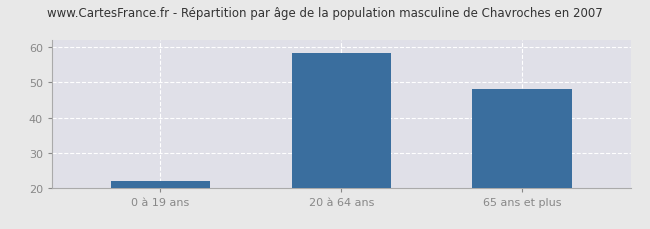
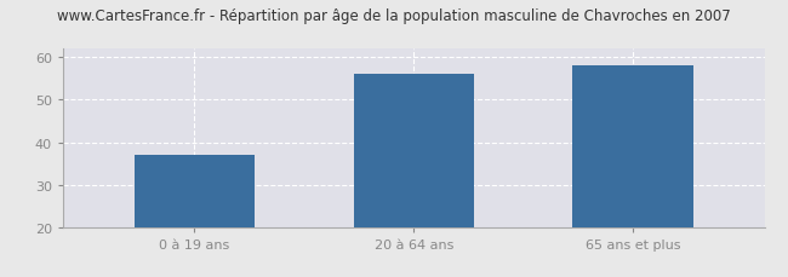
0 à 19 ans: 22.0 -> 37.0
20 à 64 ans: 58.5 -> 56.0
65 ans et plus: 48.0 -> 58.0
